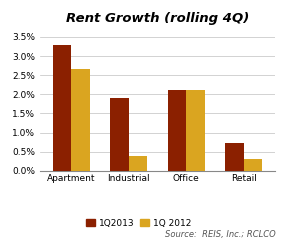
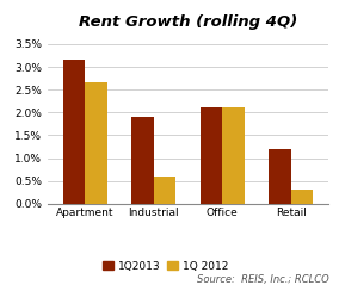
1Q2013/Apartment: 3.30% -> 3.15%
1Q 2012/Industrial: 0.40% -> 0.60%
1Q2013/Retail: 0.72% -> 1.20%
